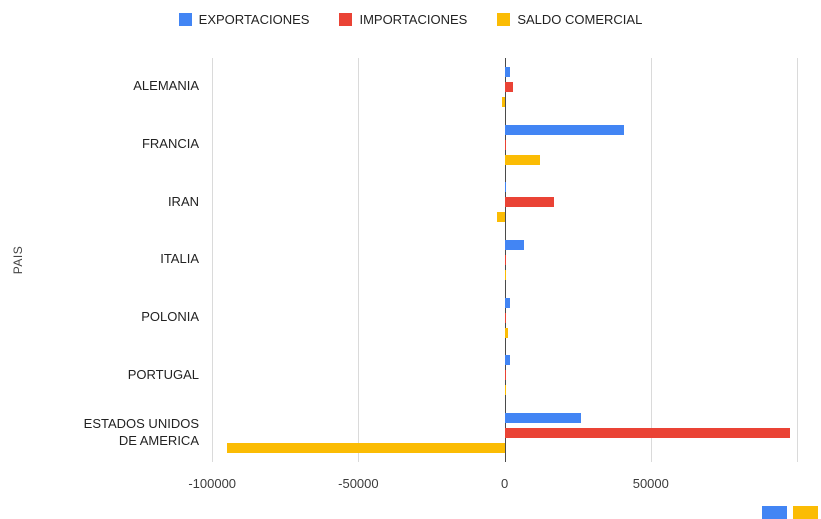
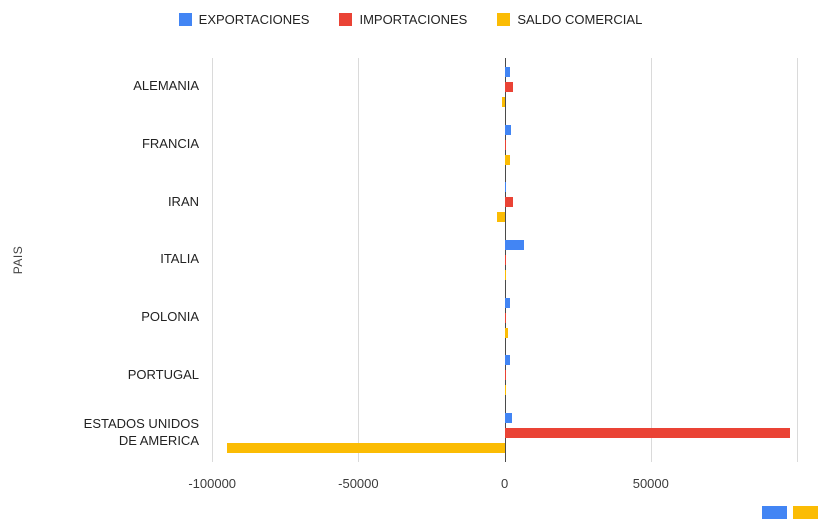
EXPORTACIONES/FRANCIA: 41000 -> 2000
SALDO COMERCIAL/FRANCIA: 12000 -> 2000
IMPORTACIONES/IRAN: 17000 -> 3000
EXPORTACIONES/ESTADOS UNIDOS DE AMERICA: 26000 -> 2000
